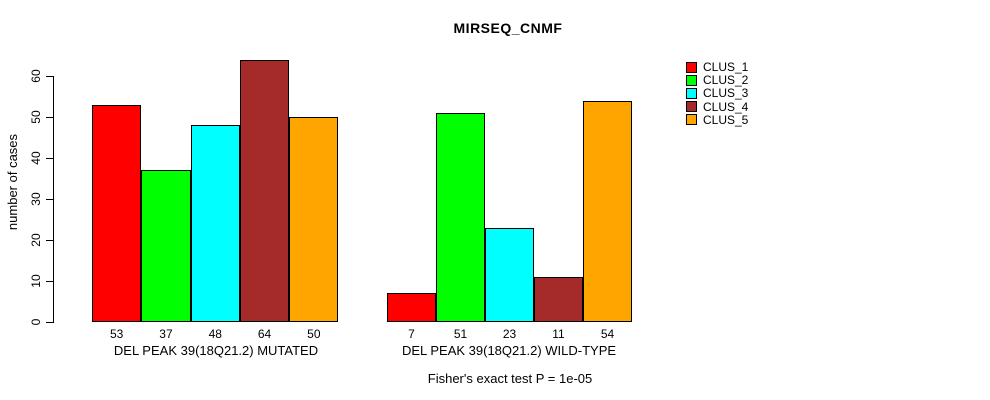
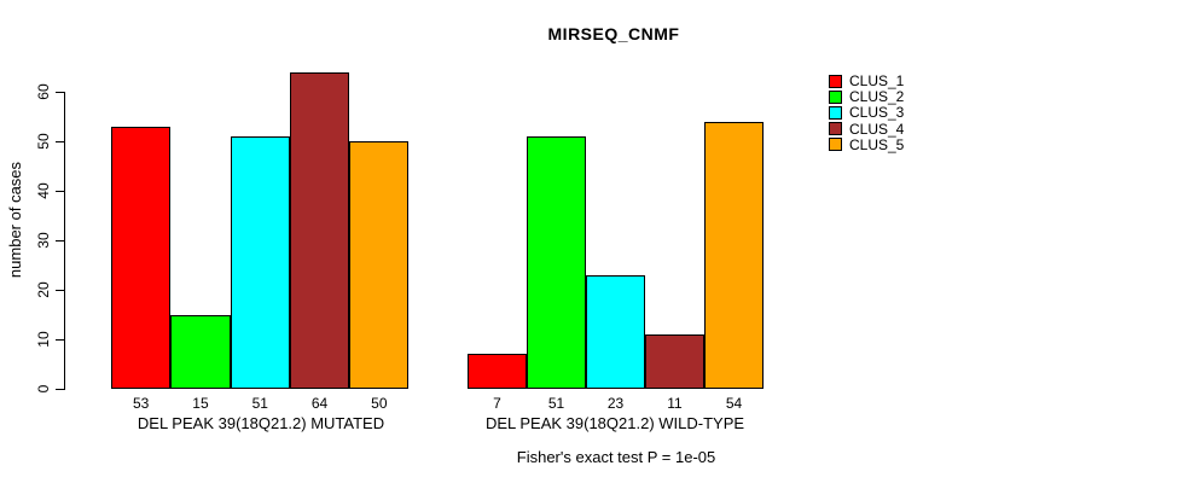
CLUS_2/DEL PEAK 39(18Q21.2) MUTATED: 37 -> 15
CLUS_3/DEL PEAK 39(18Q21.2) MUTATED: 48 -> 51
